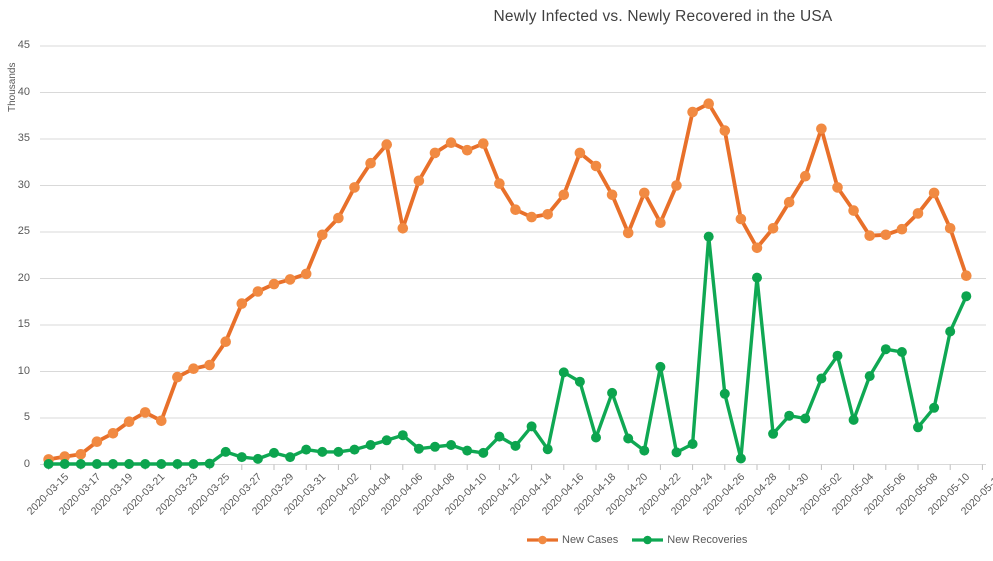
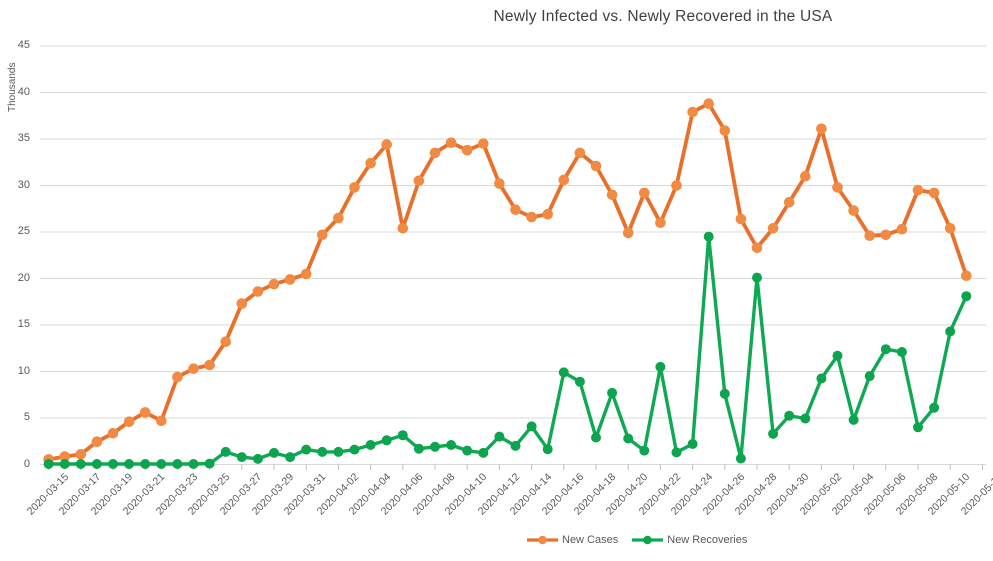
New Cases/2020-04-16: 29 -> 31
New Cases/2020-05-08: 27 -> 30
